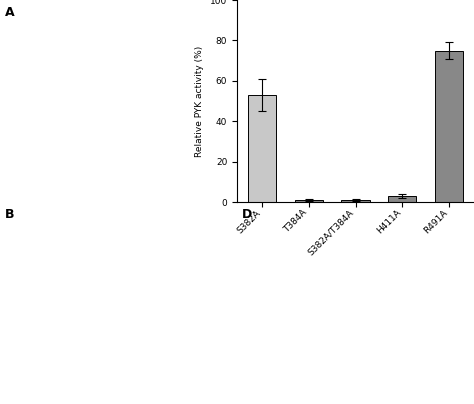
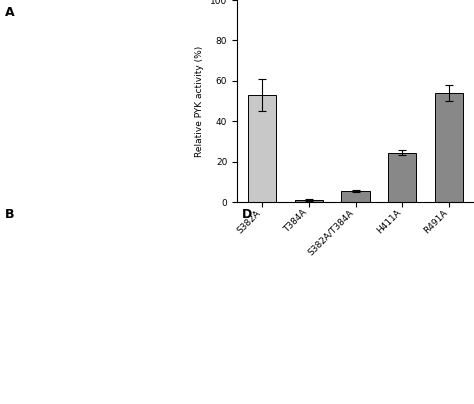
S382A/T384A: 0.8 -> 5.5
H411A: 3.0 -> 24.5
R491A: 75.0 -> 54.0
